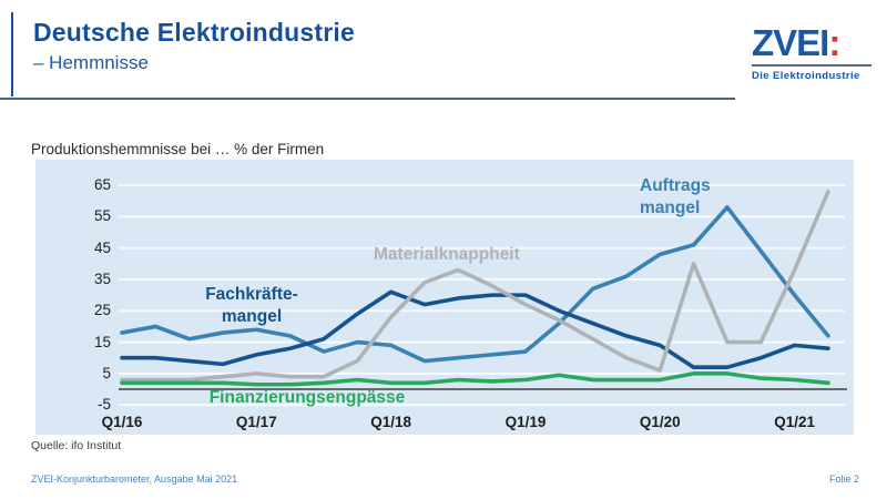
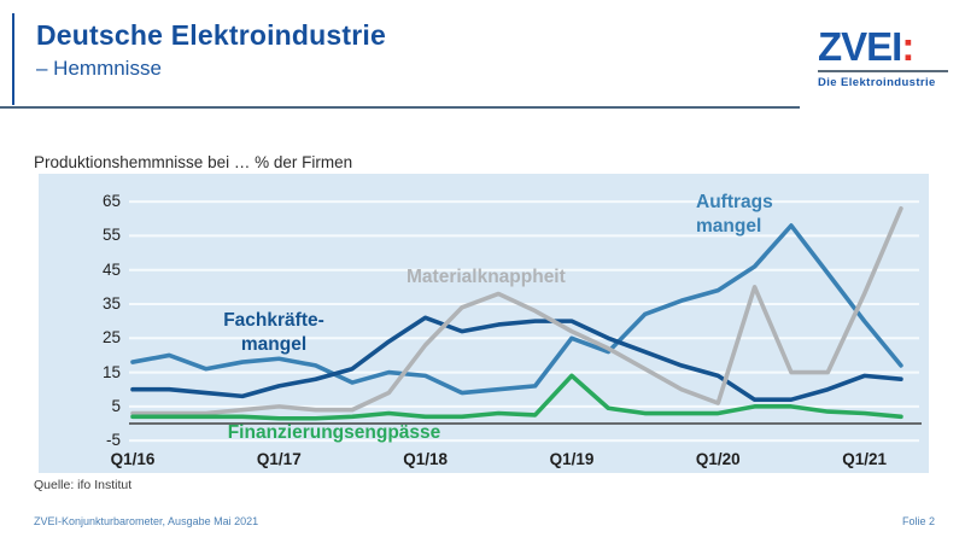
Auftragsmangel/Q1/19: 12 -> 25
Finanzierungsengpässe/Q1/19: 3 -> 14
Auftragsmangel/Q1/20: 43 -> 39
